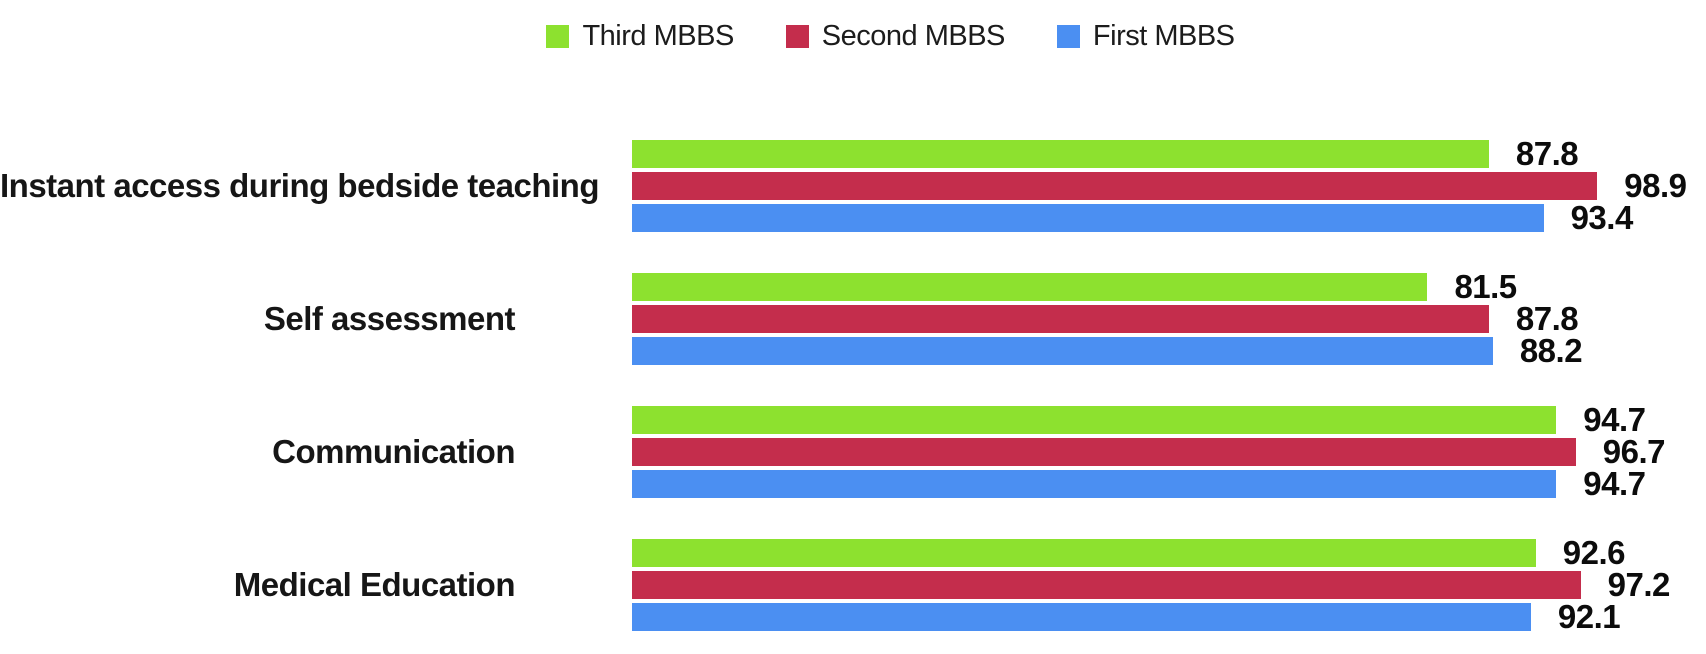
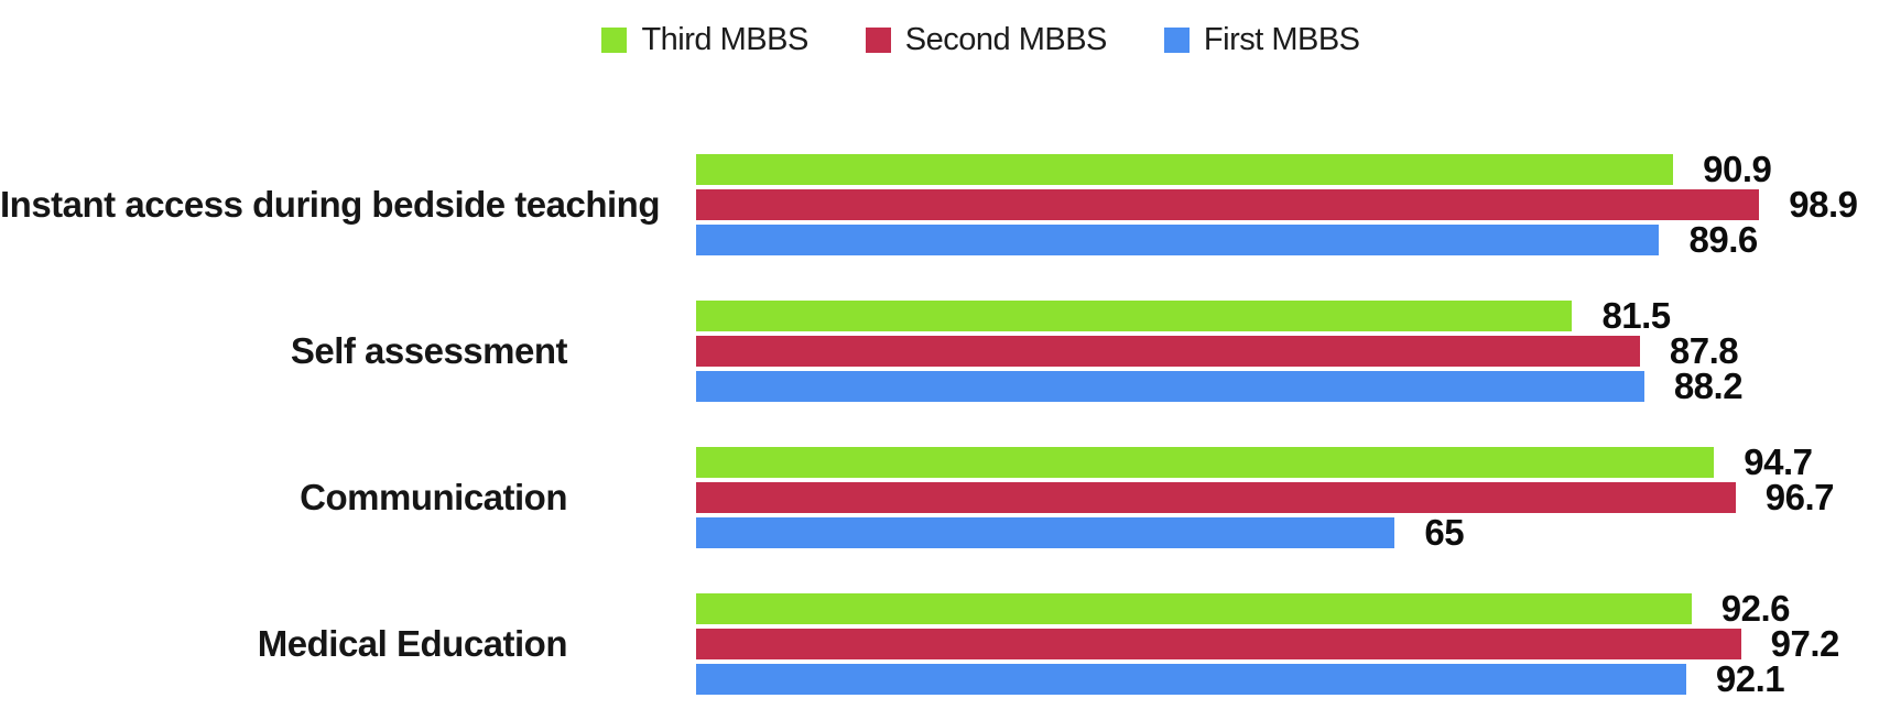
Third MBBS/Instant access during bedside teaching: 87.8 -> 90.9
First MBBS/Instant access during bedside teaching: 93.4 -> 89.6
First MBBS/Communication: 94.7 -> 65
